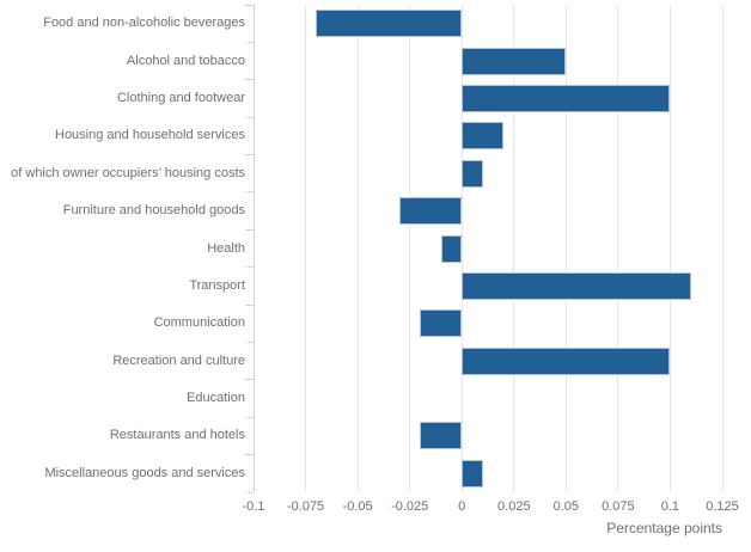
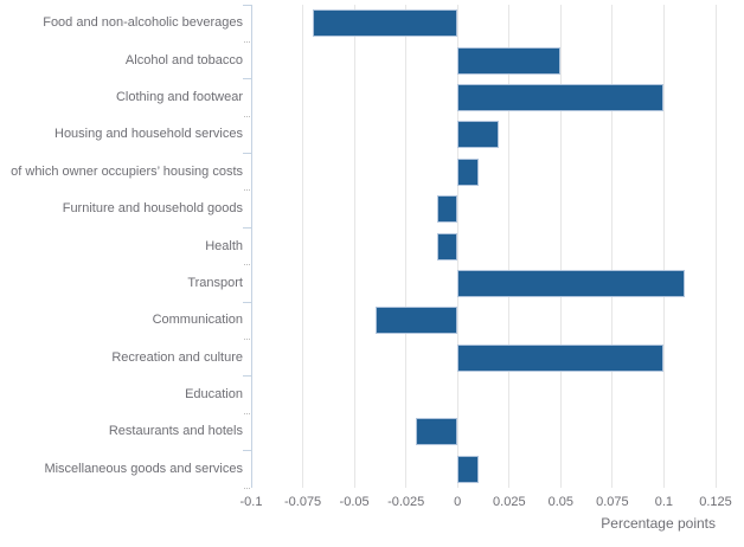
Furniture and household goods: -0.03 -> -0.01
Communication: -0.02 -> -0.04
